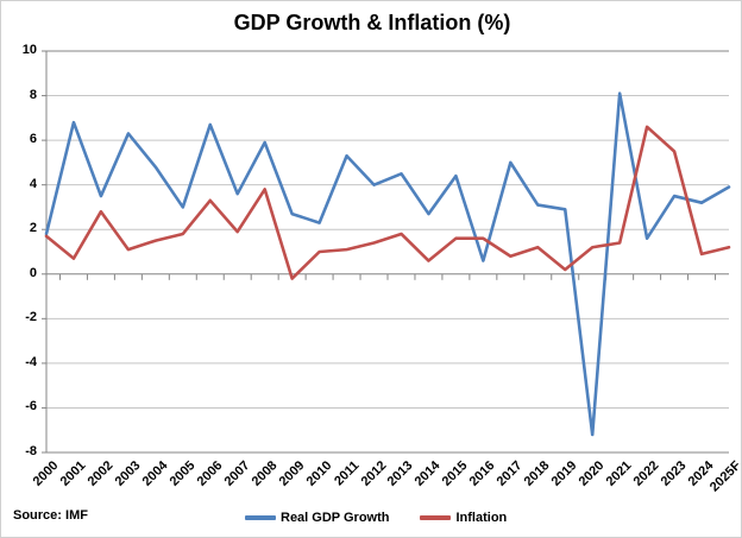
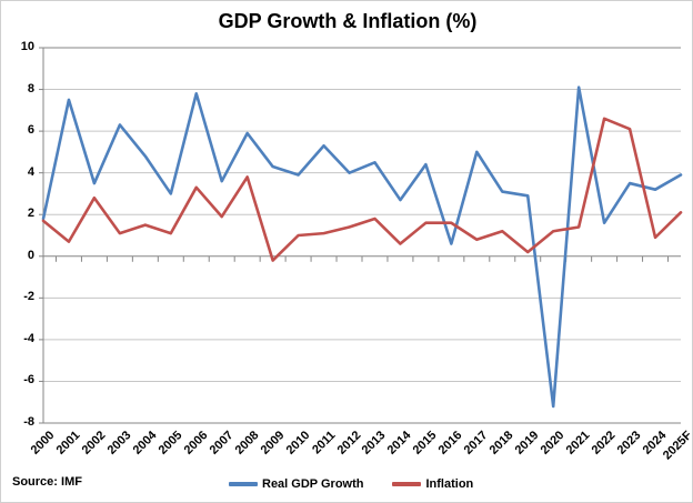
Real GDP Growth/2001: 6.8 -> 7.5
Inflation/2005: 1.8 -> 1.1
Real GDP Growth/2006: 6.7 -> 7.8
Real GDP Growth/2009: 2.7 -> 4.3
Real GDP Growth/2010: 2.3 -> 3.9
Inflation/2023: 5.5 -> 6.1
Inflation/2025F: 1.2 -> 2.1
